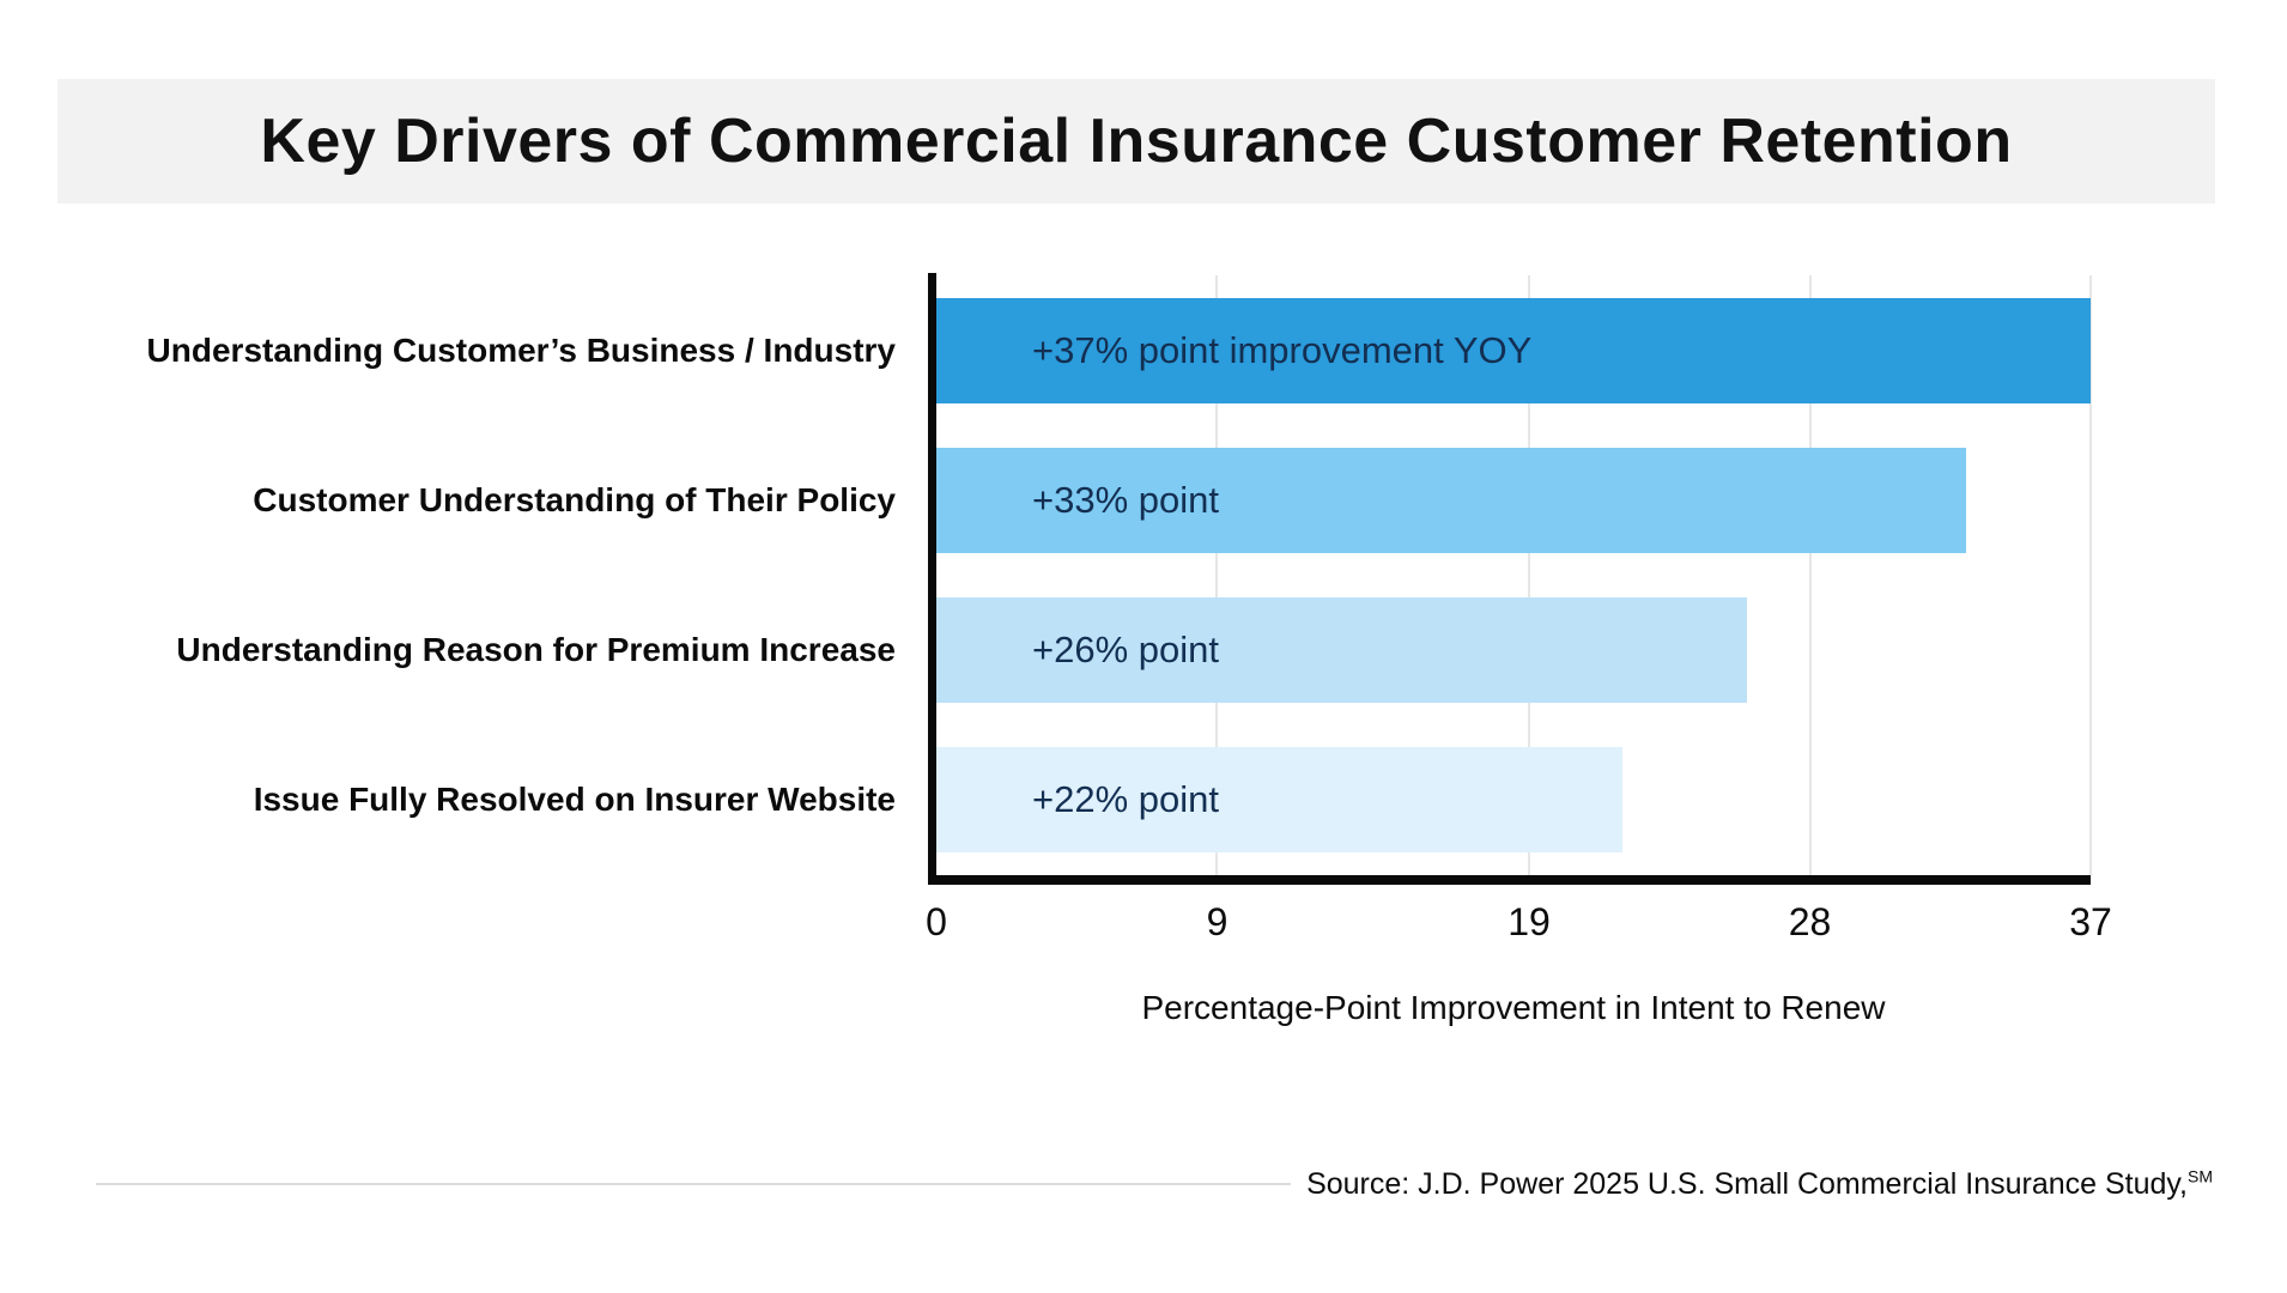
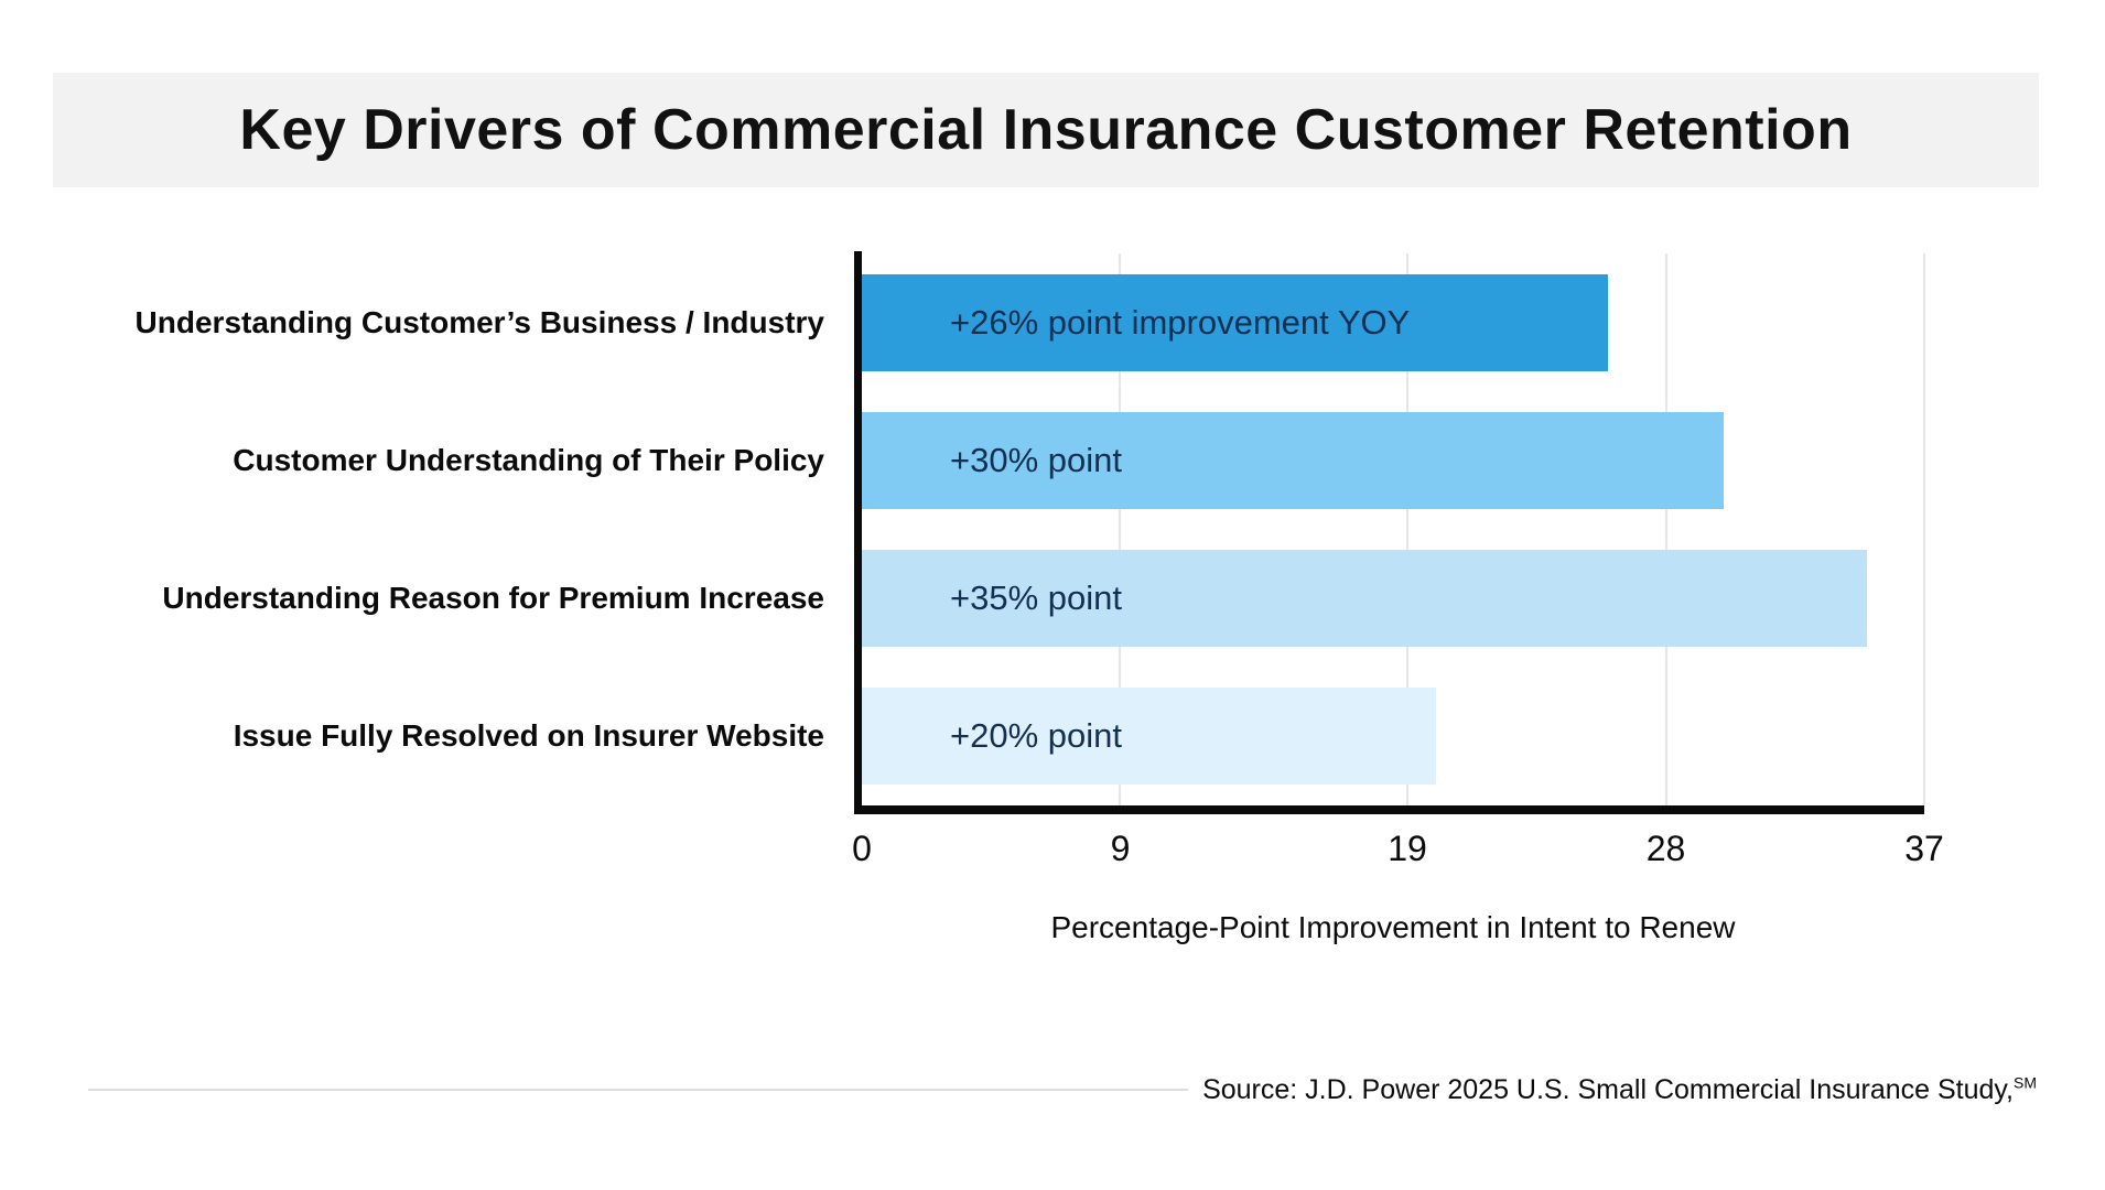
Understanding Customer’s Business / Industry: +37% -> +26%
Customer Understanding of Their Policy: +33% -> +30%
Understanding Reason for Premium Increase: +26% -> +35%
Issue Fully Resolved on Insurer Website: +22% -> +20%
